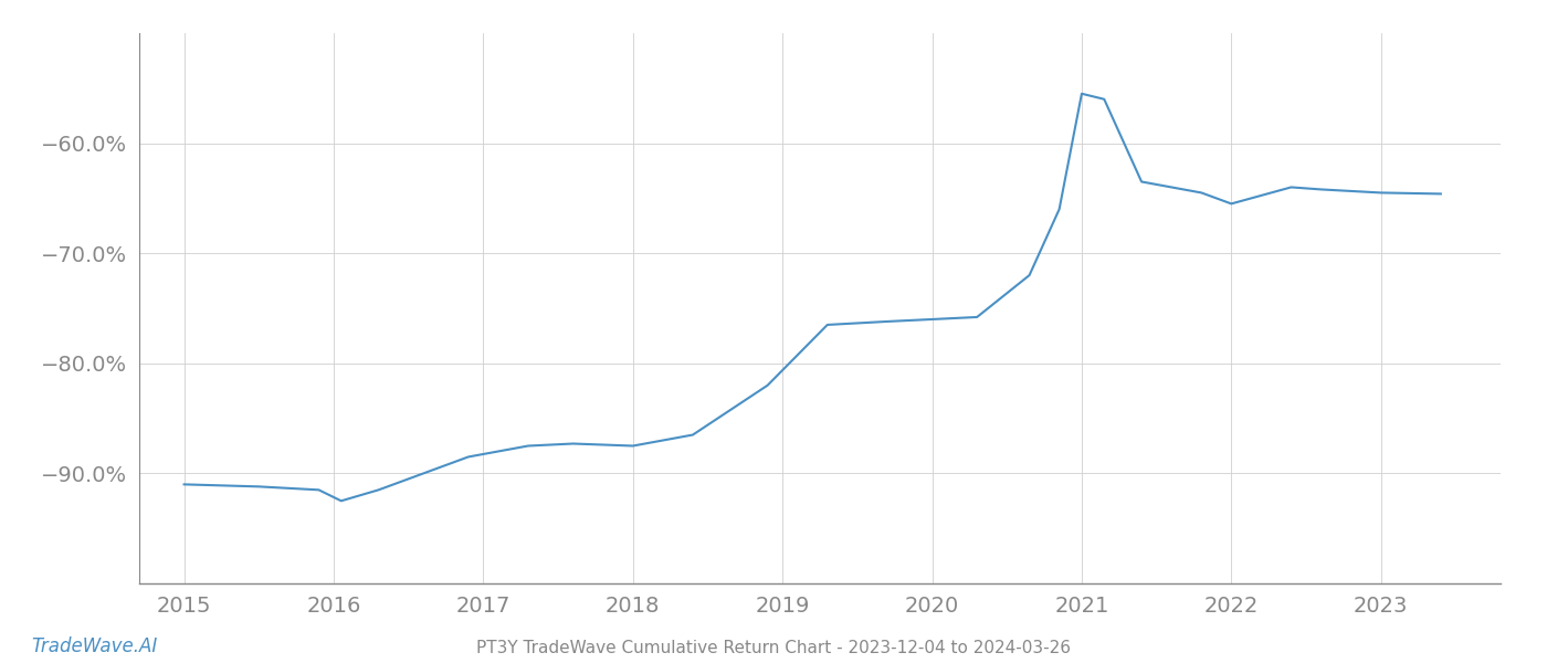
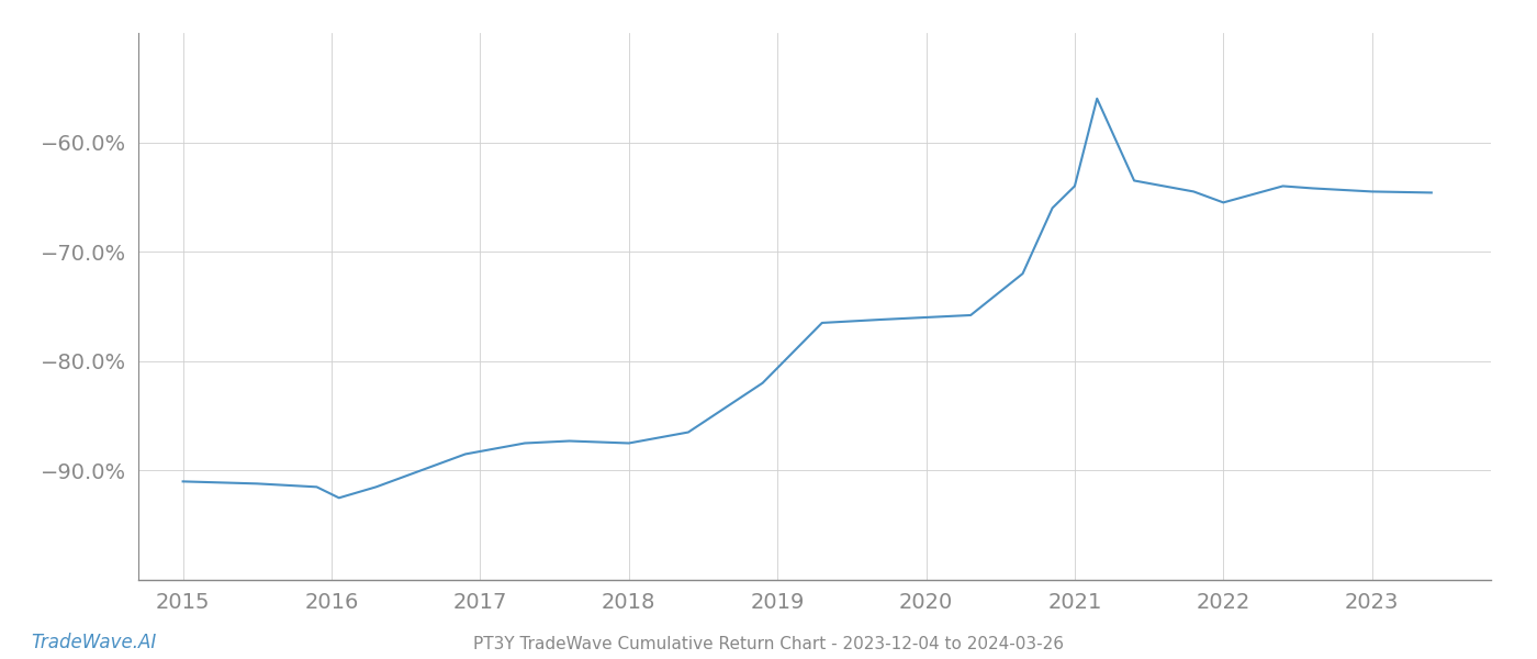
2021: -55.5% -> -64.0%
